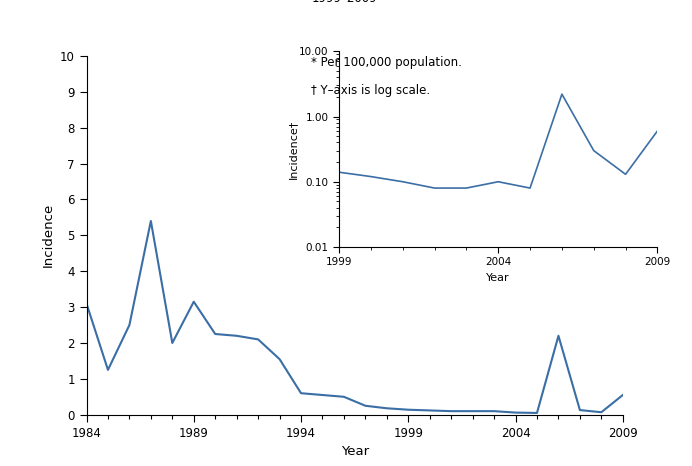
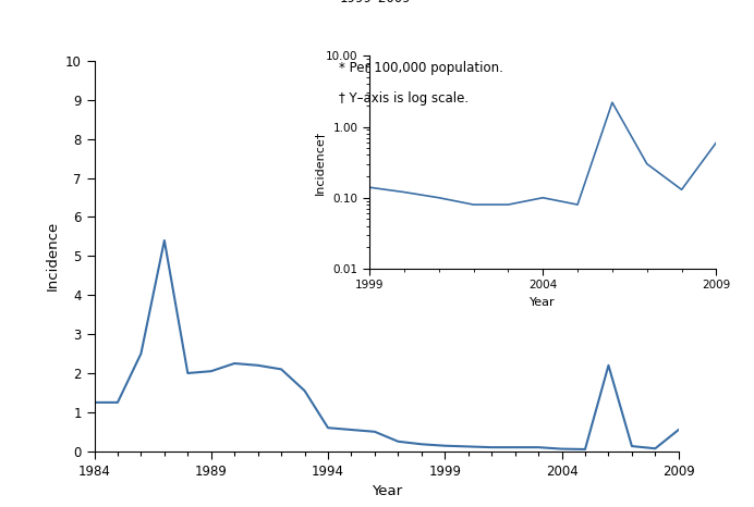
1984: 3.10 -> 1.25
1989: 3.15 -> 2.05
